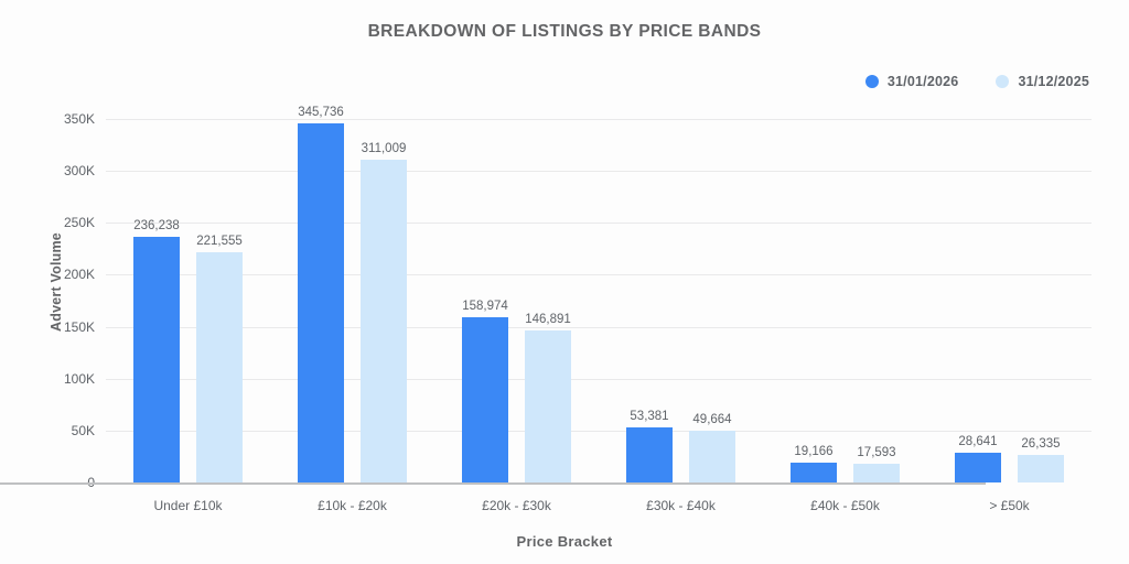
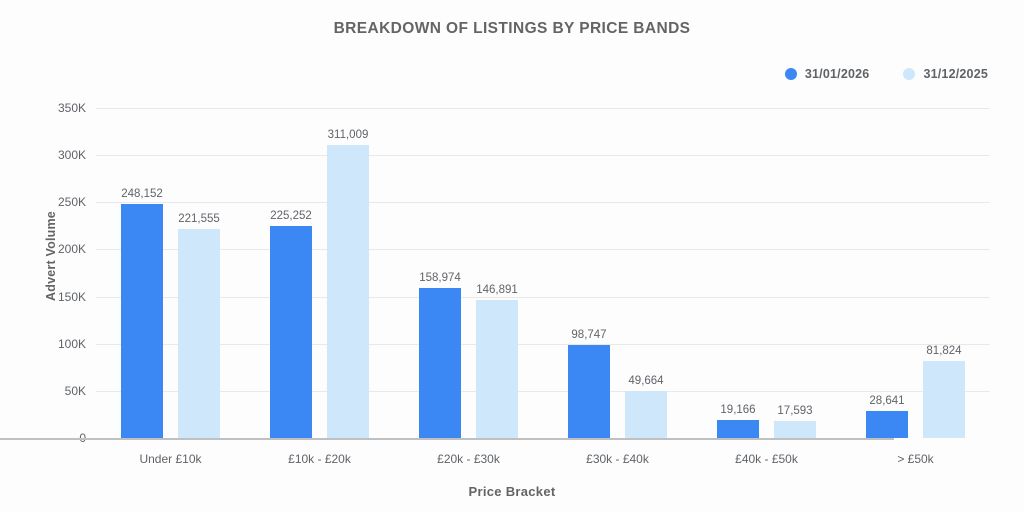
31/01/2026/Under £10k: 236,238 -> 248,152
31/01/2026/£10k - £20k: 345,736 -> 225,252
31/01/2026/£30k - £40k: 53,381 -> 98,747
31/12/2025/> £50k: 26,335 -> 81,824
